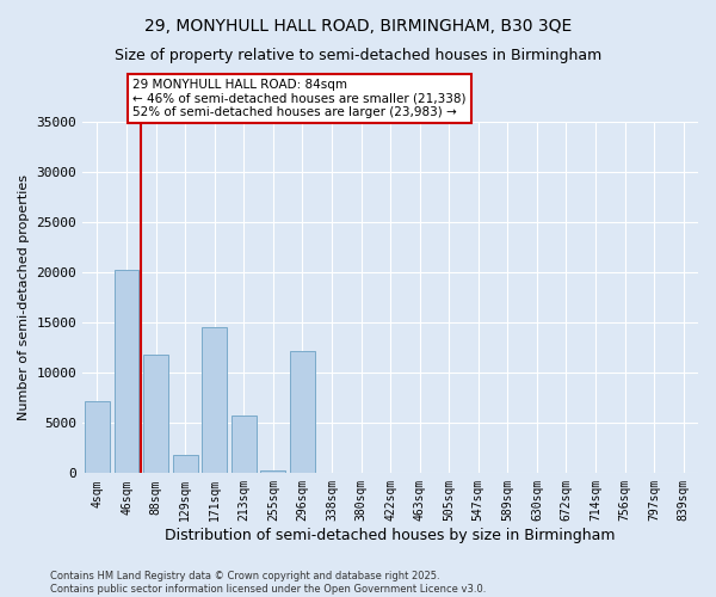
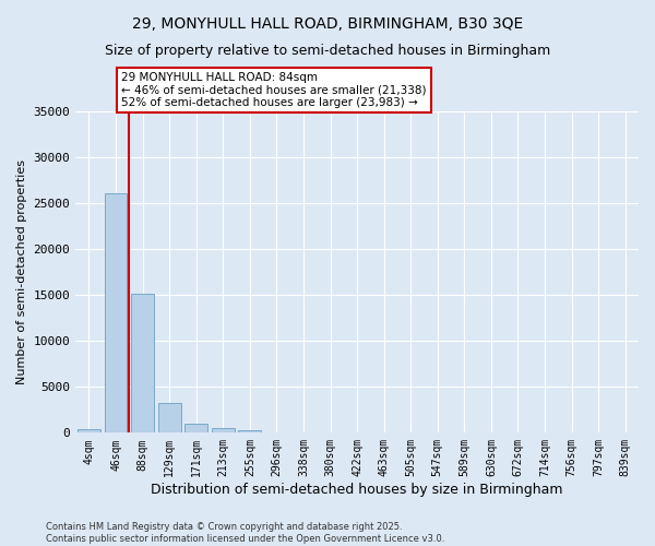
4sqm: 7200 -> 400
46sqm: 20200 -> 26100
88sqm: 11800 -> 15200
129sqm: 1800 -> 3300
171sqm: 14600 -> 1000
213sqm: 5800 -> 500
296sqm: 12200 -> 100
